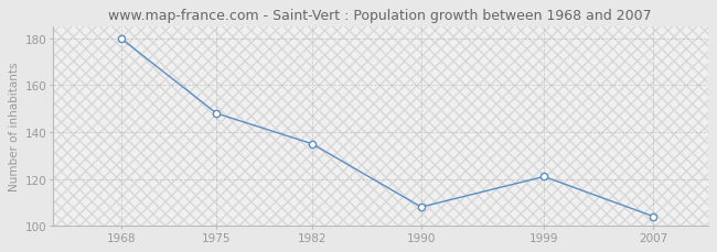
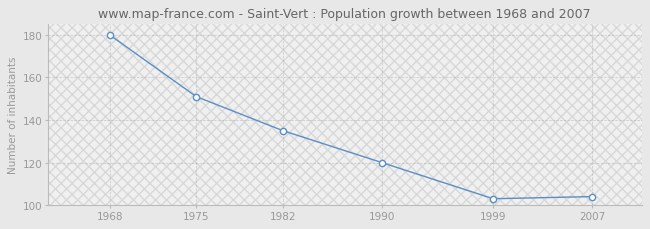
1975: 148 -> 151
1990: 108 -> 120
1999: 121 -> 103
